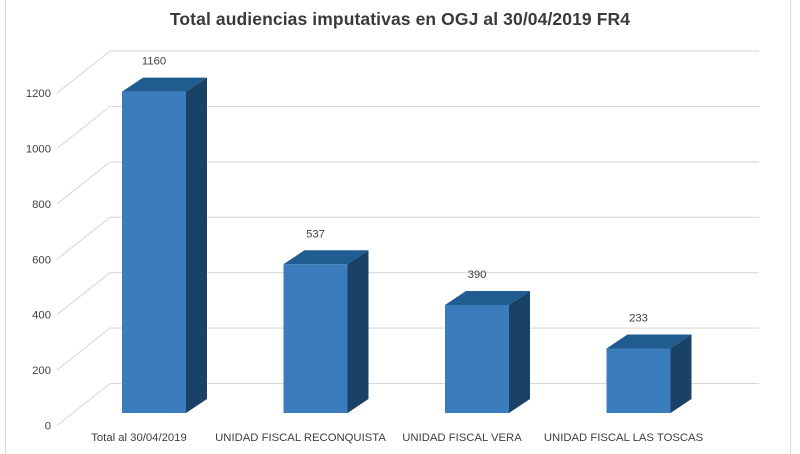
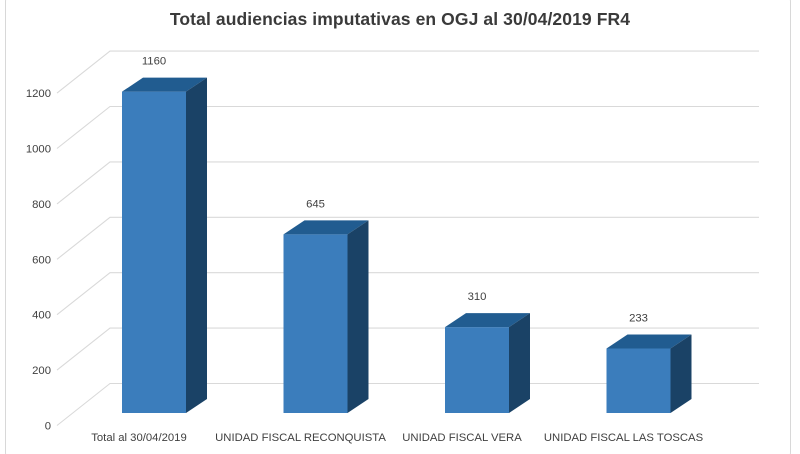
UNIDAD FISCAL RECONQUISTA: 537 -> 645
UNIDAD FISCAL VERA: 390 -> 310
